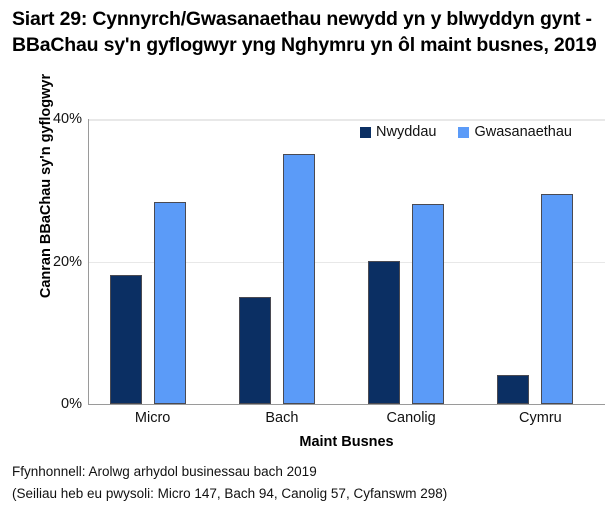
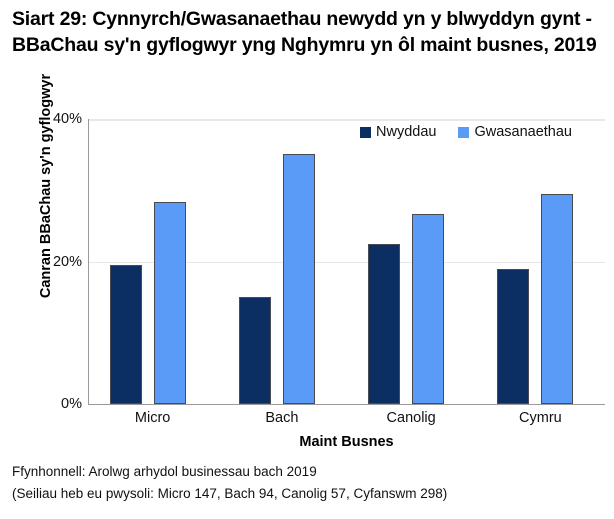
Nwyddau/Micro: 18% -> 20%
Nwyddau/Canolig: 20% -> 22%
Gwasanaethau/Canolig: 28% -> 27%
Nwyddau/Cymru: 4% -> 19%
